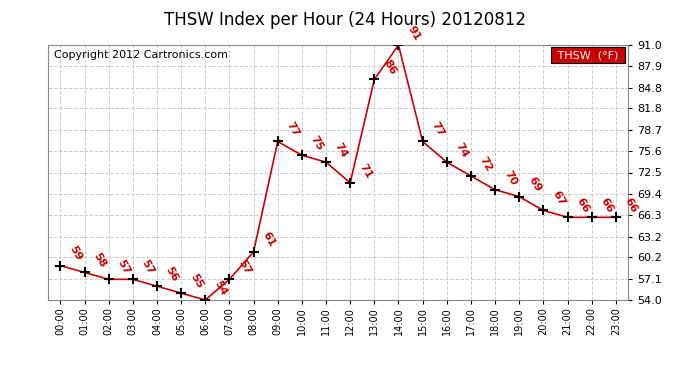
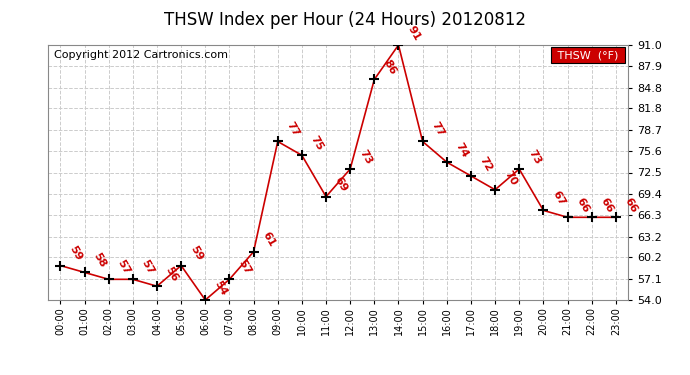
05:00: 55 -> 59
11:00: 74 -> 69
12:00: 71 -> 73
19:00: 69 -> 73
